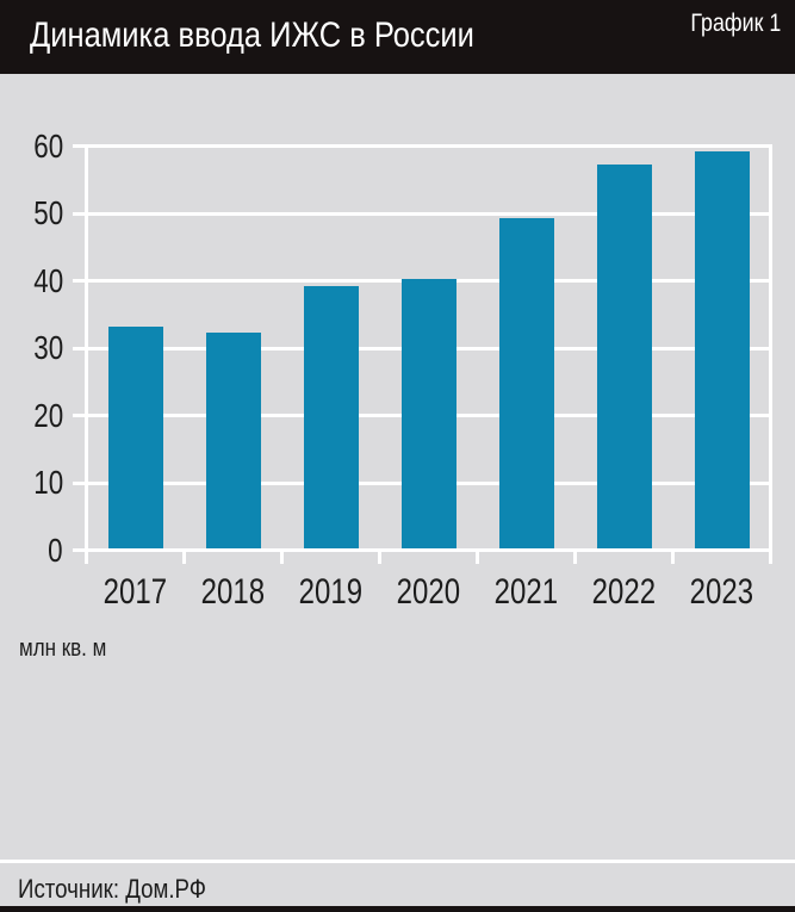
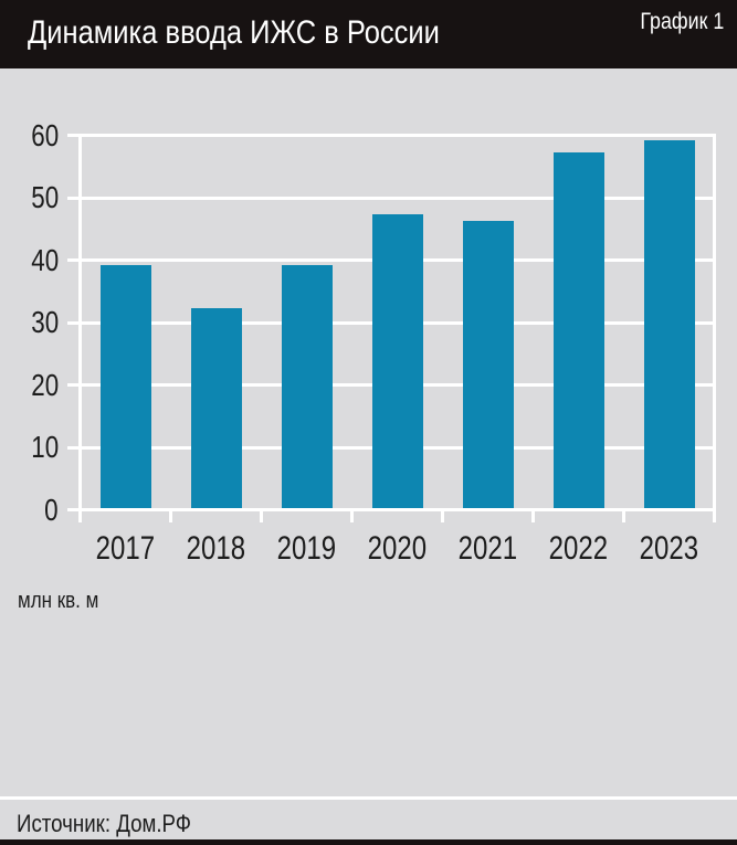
2017: 33 -> 39
2020: 40 -> 47
2021: 49 -> 46
